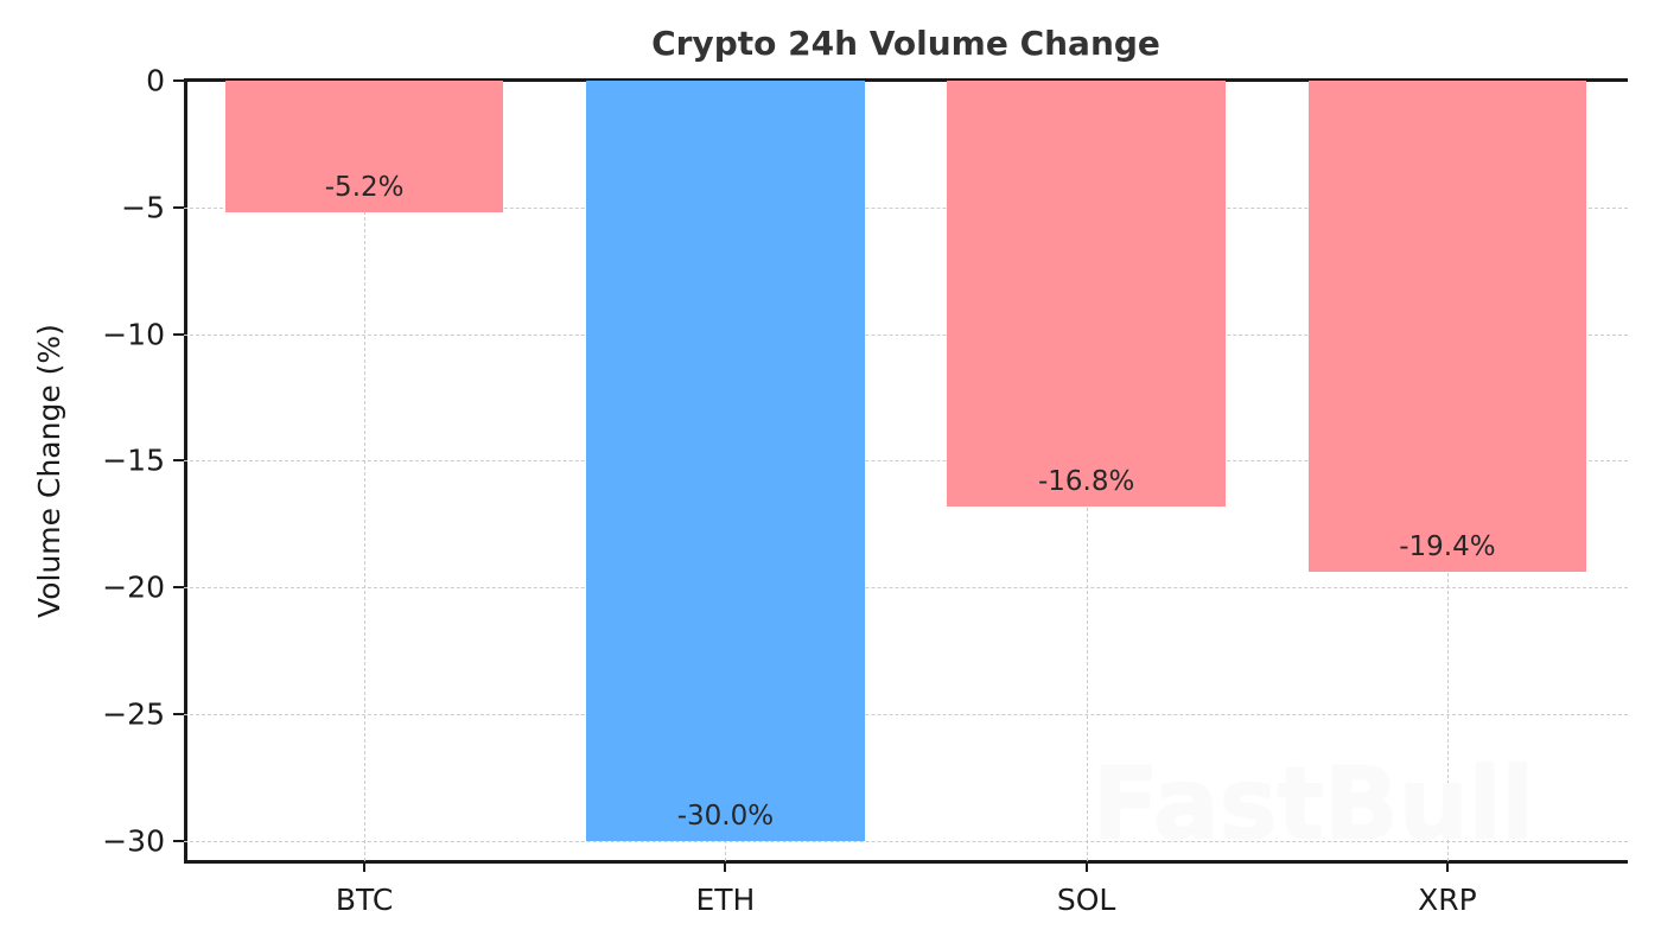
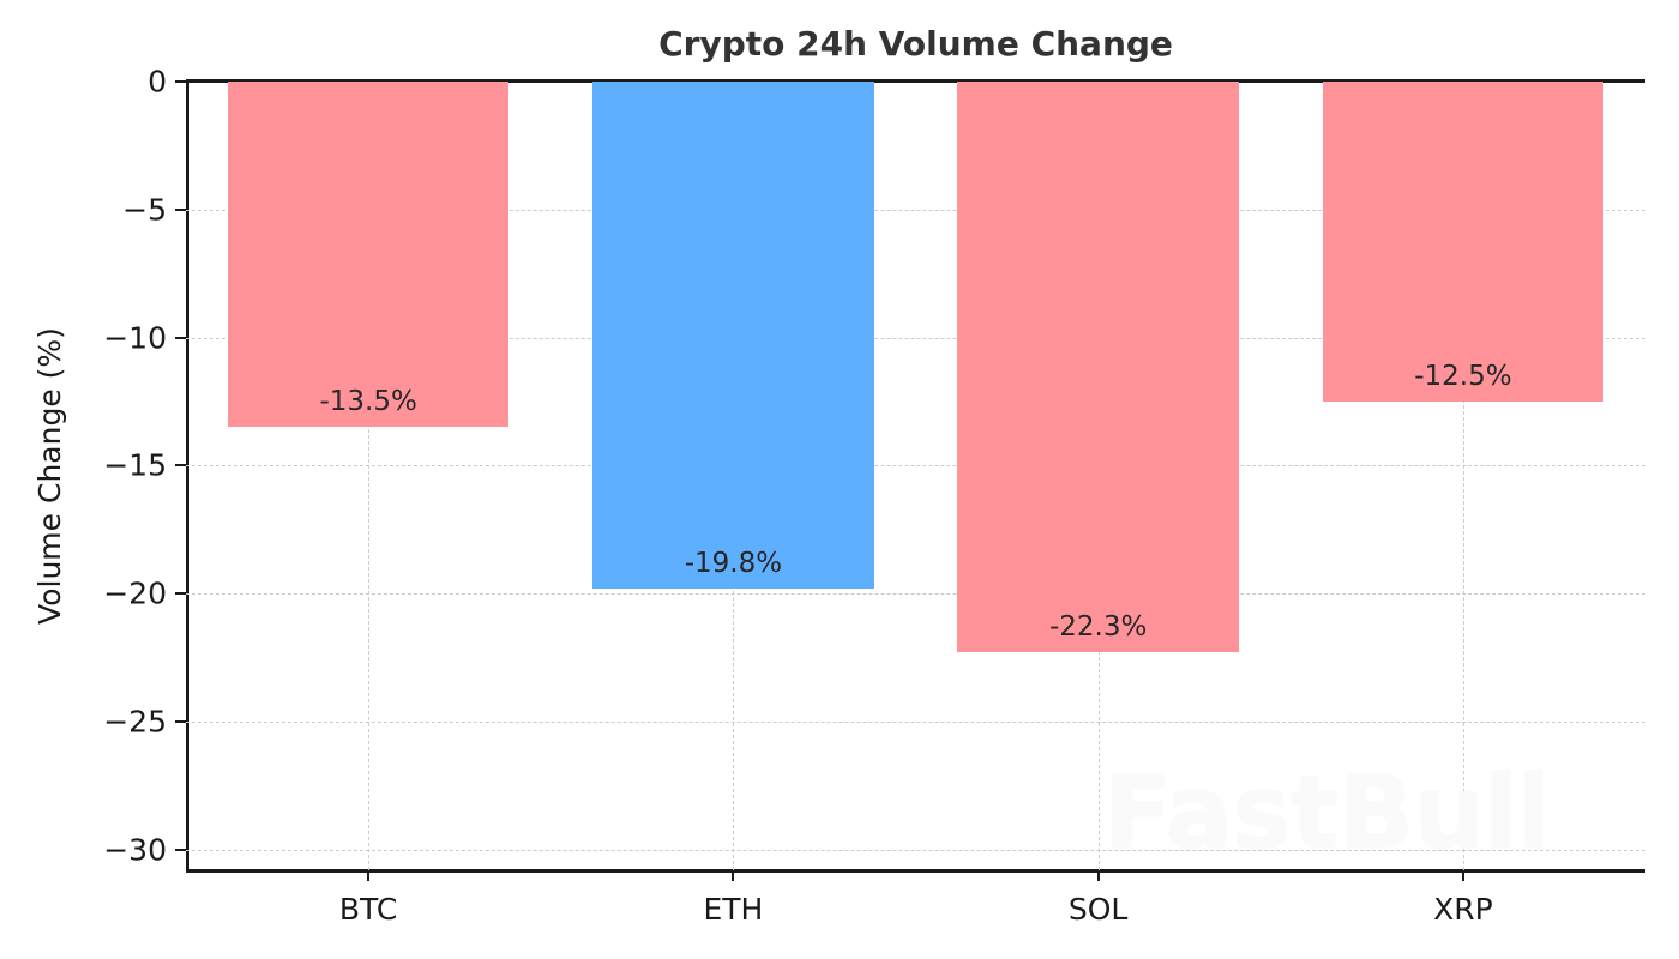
BTC: -5.2% -> -13.5%
ETH: -30.0% -> -19.8%
SOL: -16.8% -> -22.3%
XRP: -19.4% -> -12.5%
